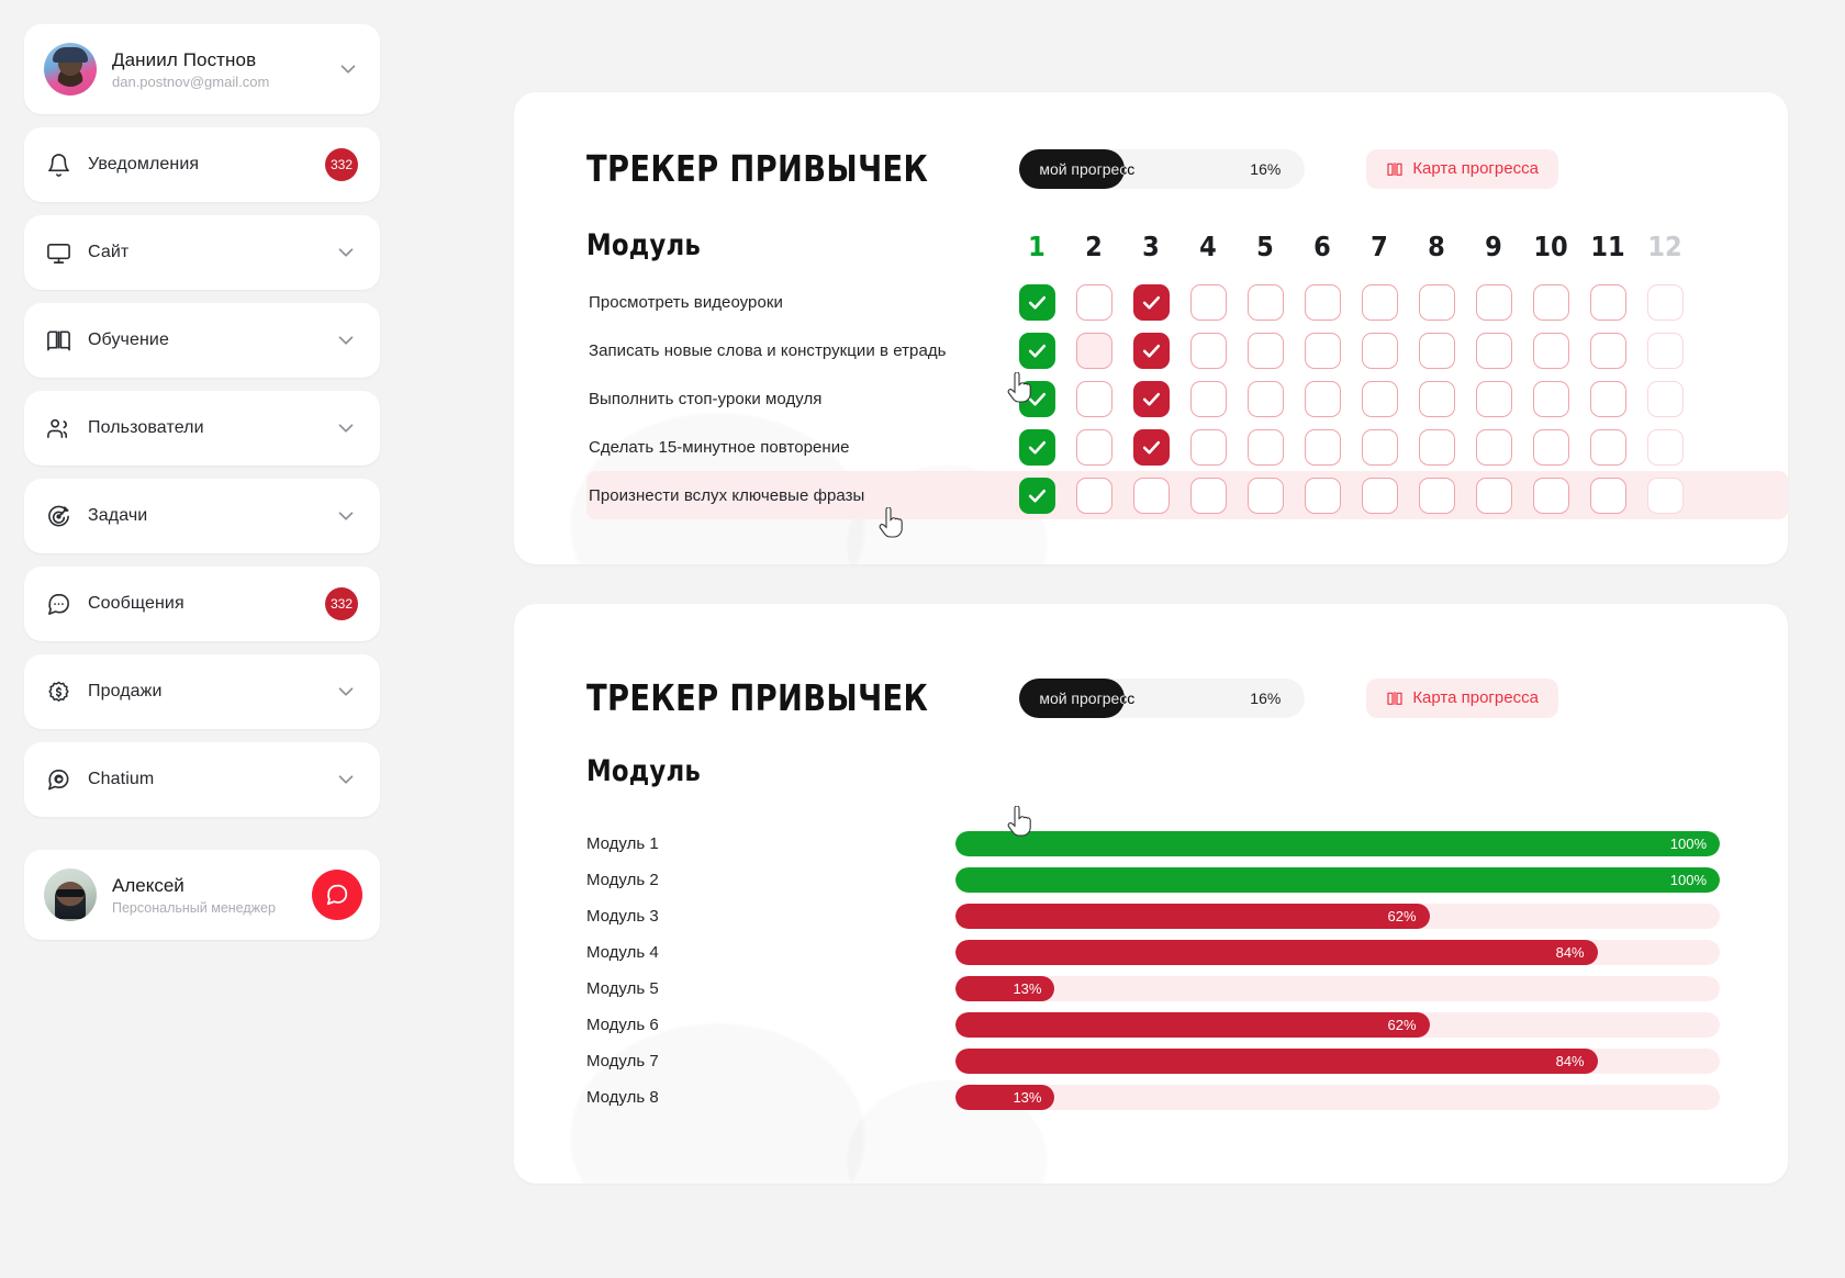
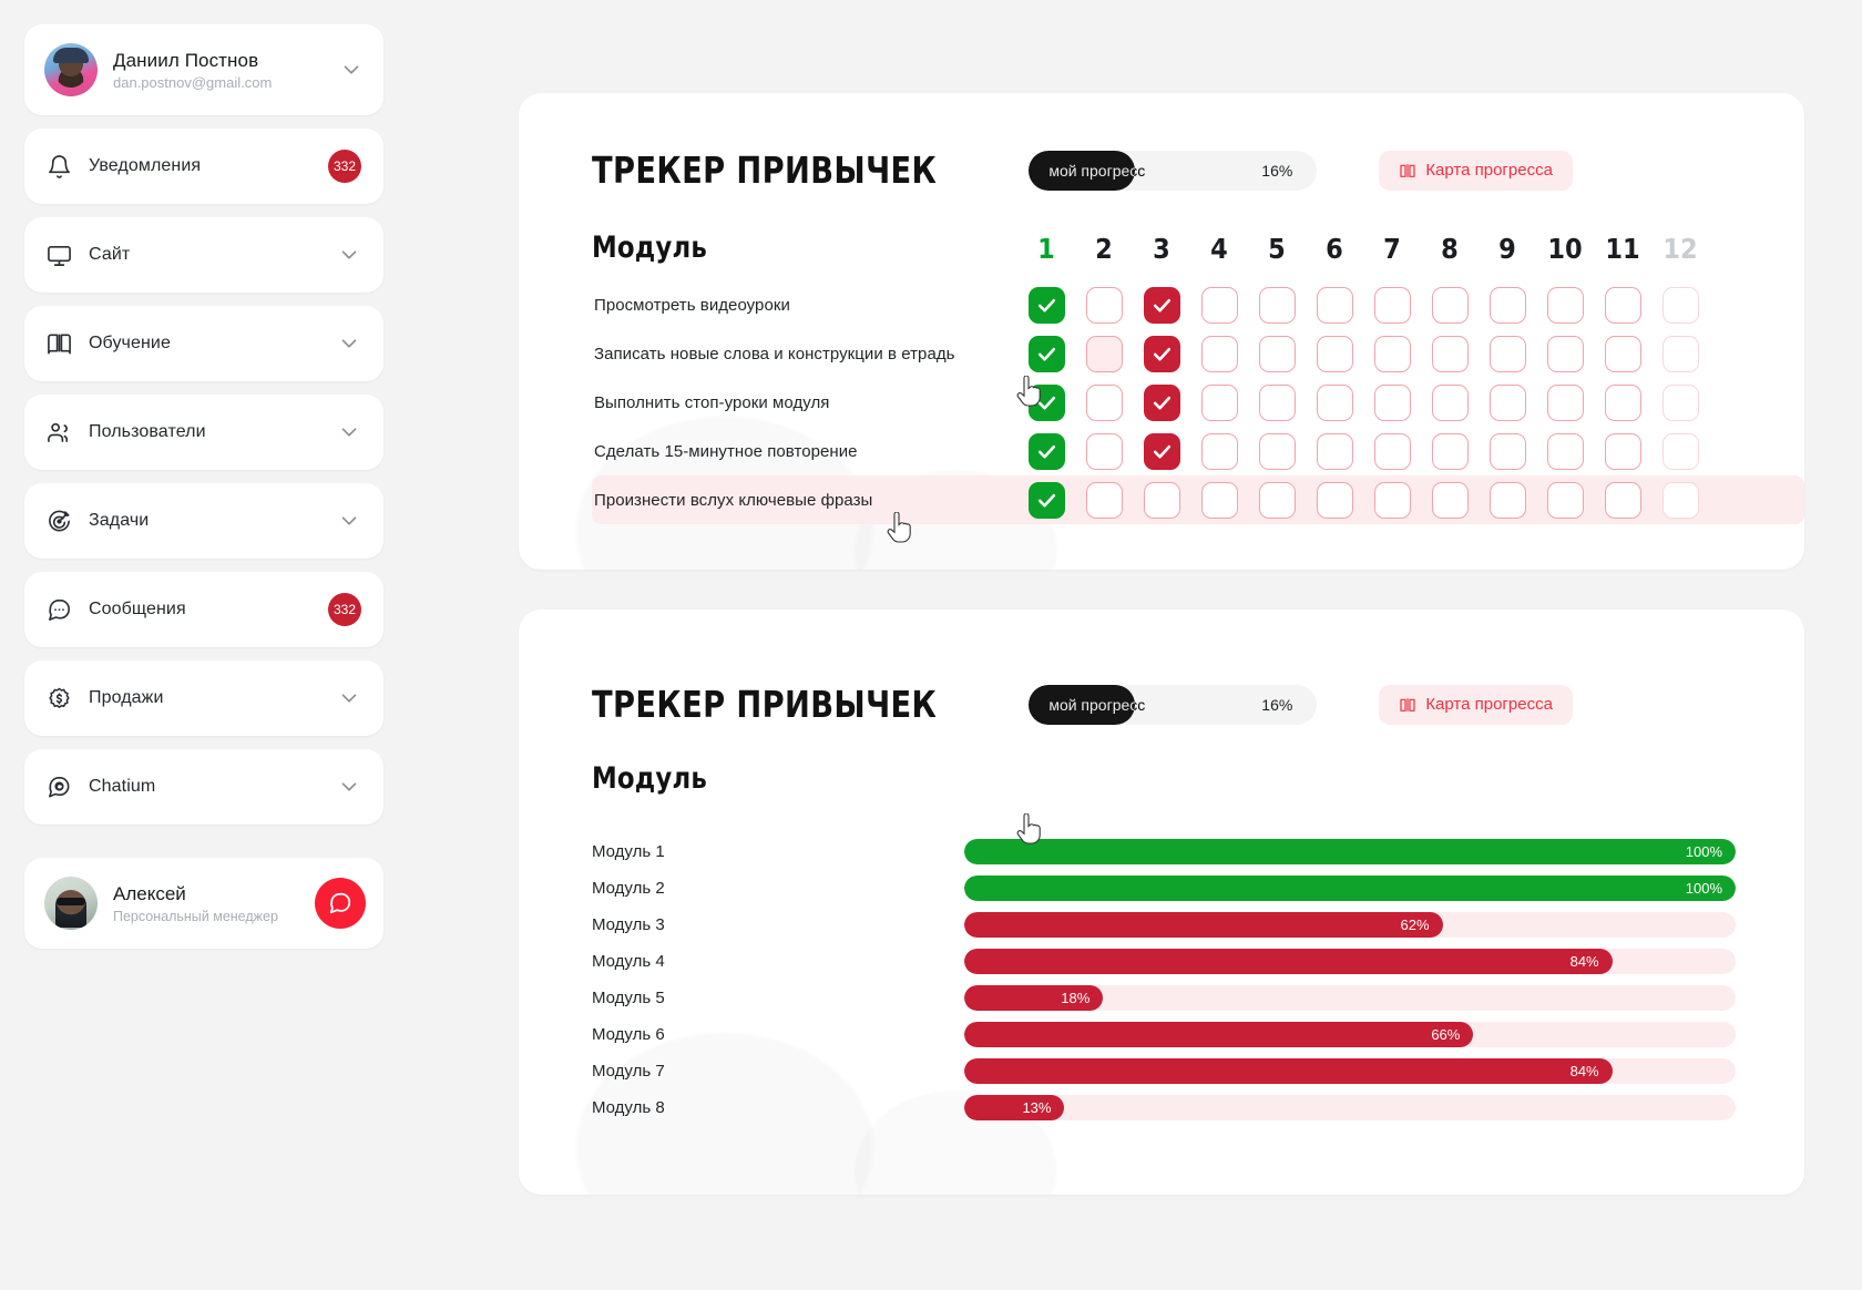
Модуль 5: 13% -> 18%
Модуль 6: 62% -> 66%
